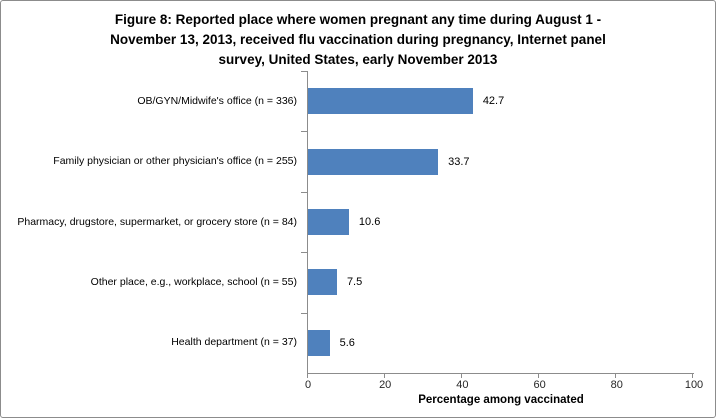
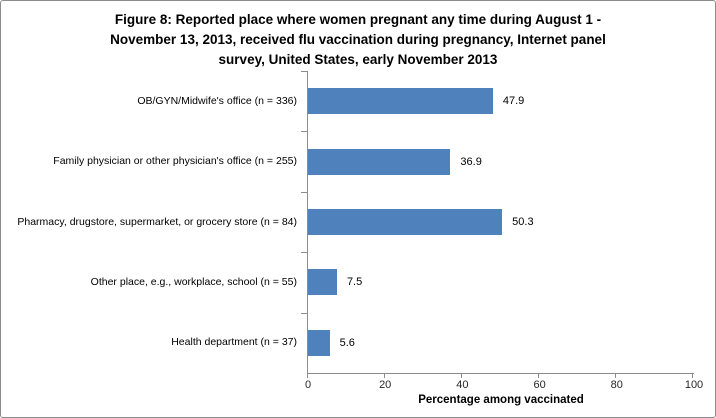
OB/GYN/Midwife's office (n = 336): 42.7 -> 47.9
Family physician or other physician's office (n = 255): 33.7 -> 36.9
Pharmacy, drugstore, supermarket, or grocery store (n = 84): 10.6 -> 50.3
